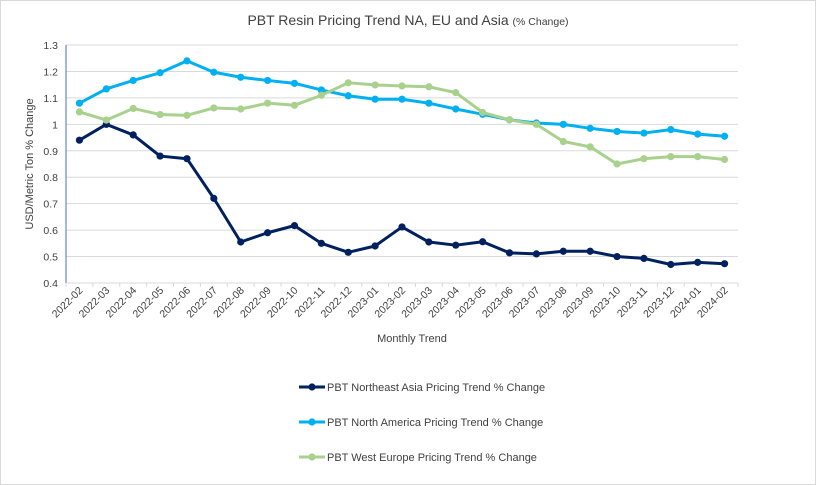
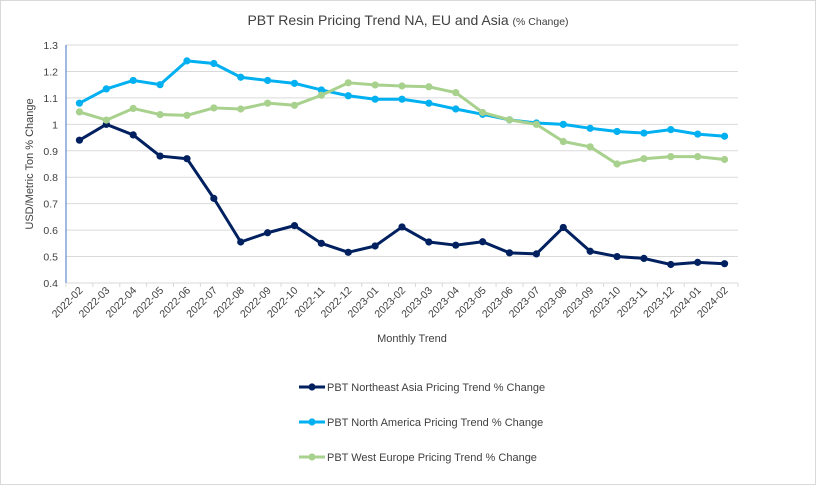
PBT North America Pricing Trend % Change/2022-05: 1.20 -> 1.15
PBT North America Pricing Trend % Change/2022-07: 1.20 -> 1.23
PBT Northeast Asia Pricing Trend % Change/2023-08: 0.52 -> 0.61
